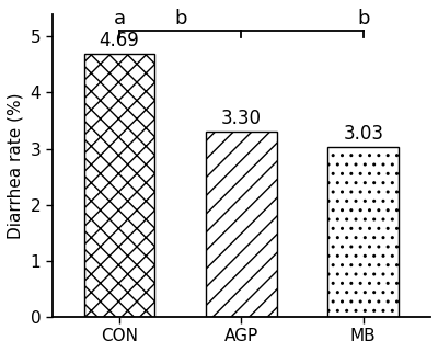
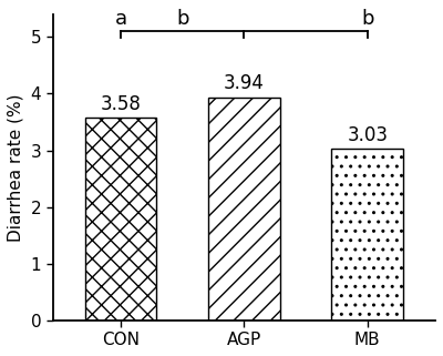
CON: 4.69 -> 3.58
AGP: 3.30 -> 3.94
